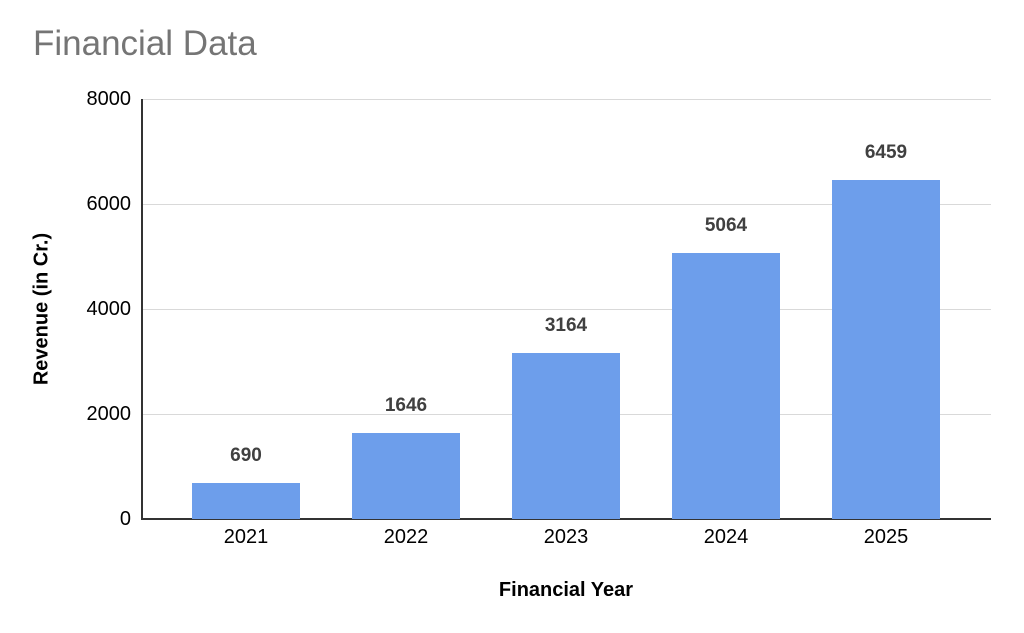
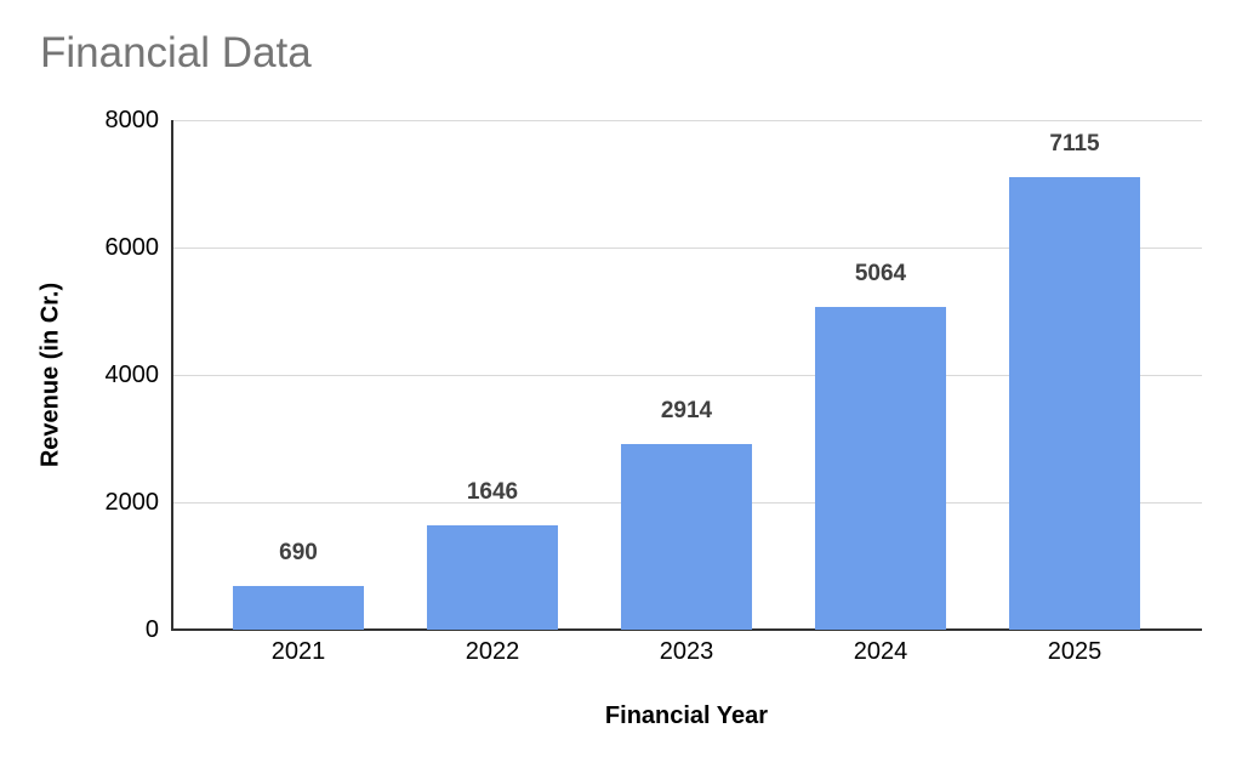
2023: 3164 -> 2914
2025: 6459 -> 7115
